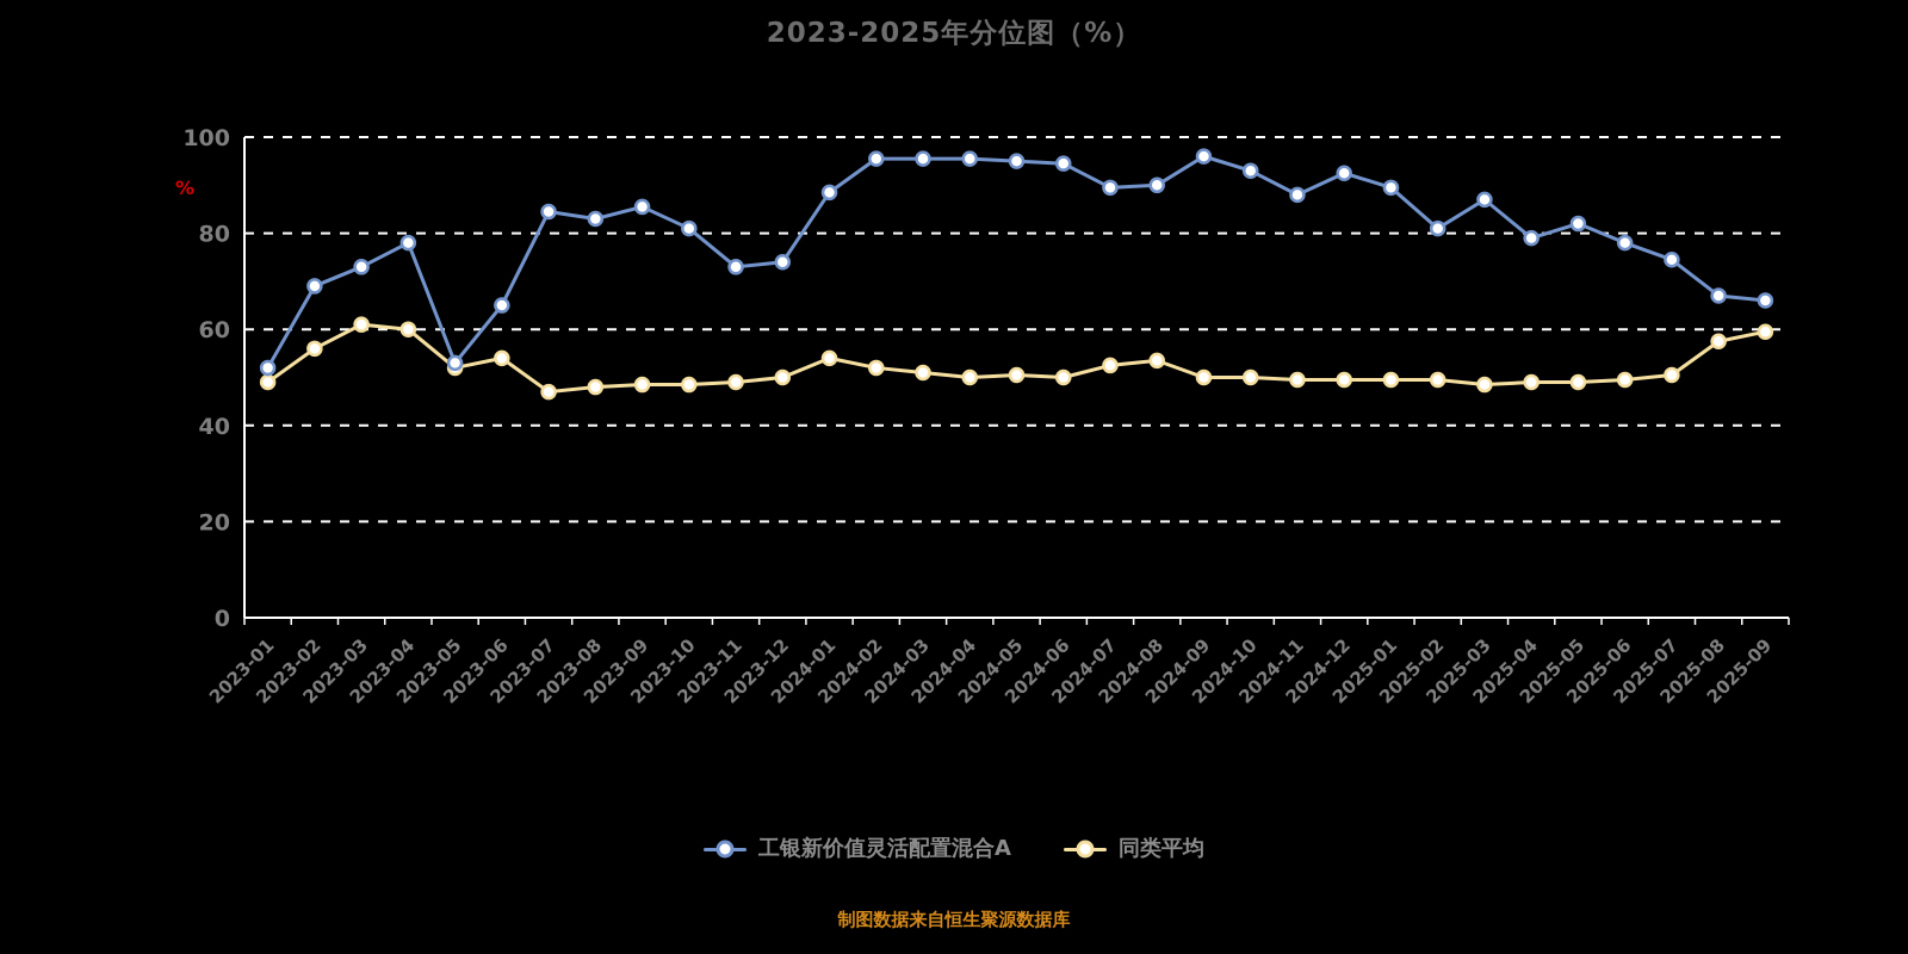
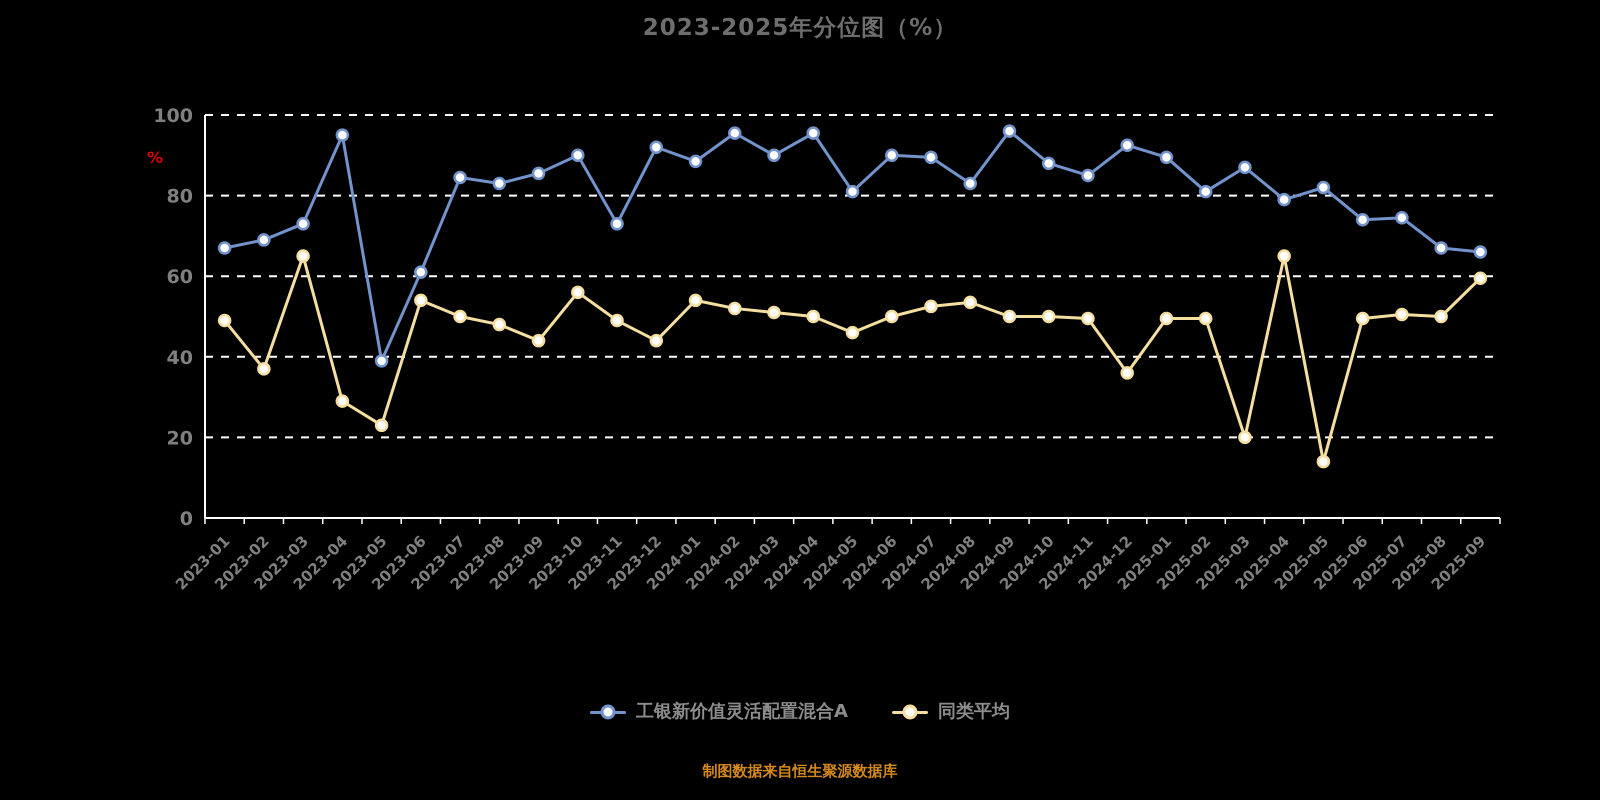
工银新价值灵活配置混合A/2023-01: 52 -> 67
同类平均/2023-02: 56 -> 37
同类平均/2023-03: 61 -> 65
工银新价值灵活配置混合A/2023-04: 78 -> 95
同类平均/2023-04: 60 -> 29
工银新价值灵活配置混合A/2023-05: 53 -> 39
同类平均/2023-05: 52 -> 23
工银新价值灵活配置混合A/2023-06: 65 -> 61
同类平均/2023-07: 47 -> 50
同类平均/2023-09: 48 -> 44
工银新价值灵活配置混合A/2023-10: 81 -> 90
同类平均/2023-10: 48 -> 56
工银新价值灵活配置混合A/2023-12: 74 -> 92
同类平均/2023-12: 50 -> 44
工银新价值灵活配置混合A/2024-03: 96 -> 90
工银新价值灵活配置混合A/2024-05: 95 -> 81
同类平均/2024-05: 50 -> 46
工银新价值灵活配置混合A/2024-06: 94 -> 90
工银新价值灵活配置混合A/2024-08: 90 -> 83
工银新价值灵活配置混合A/2024-10: 93 -> 88
工银新价值灵活配置混合A/2024-11: 88 -> 85
同类平均/2024-12: 50 -> 36
同类平均/2025-03: 48 -> 20
同类平均/2025-04: 49 -> 65
同类平均/2025-05: 49 -> 14
工银新价值灵活配置混合A/2025-06: 78 -> 74
同类平均/2025-08: 58 -> 50
